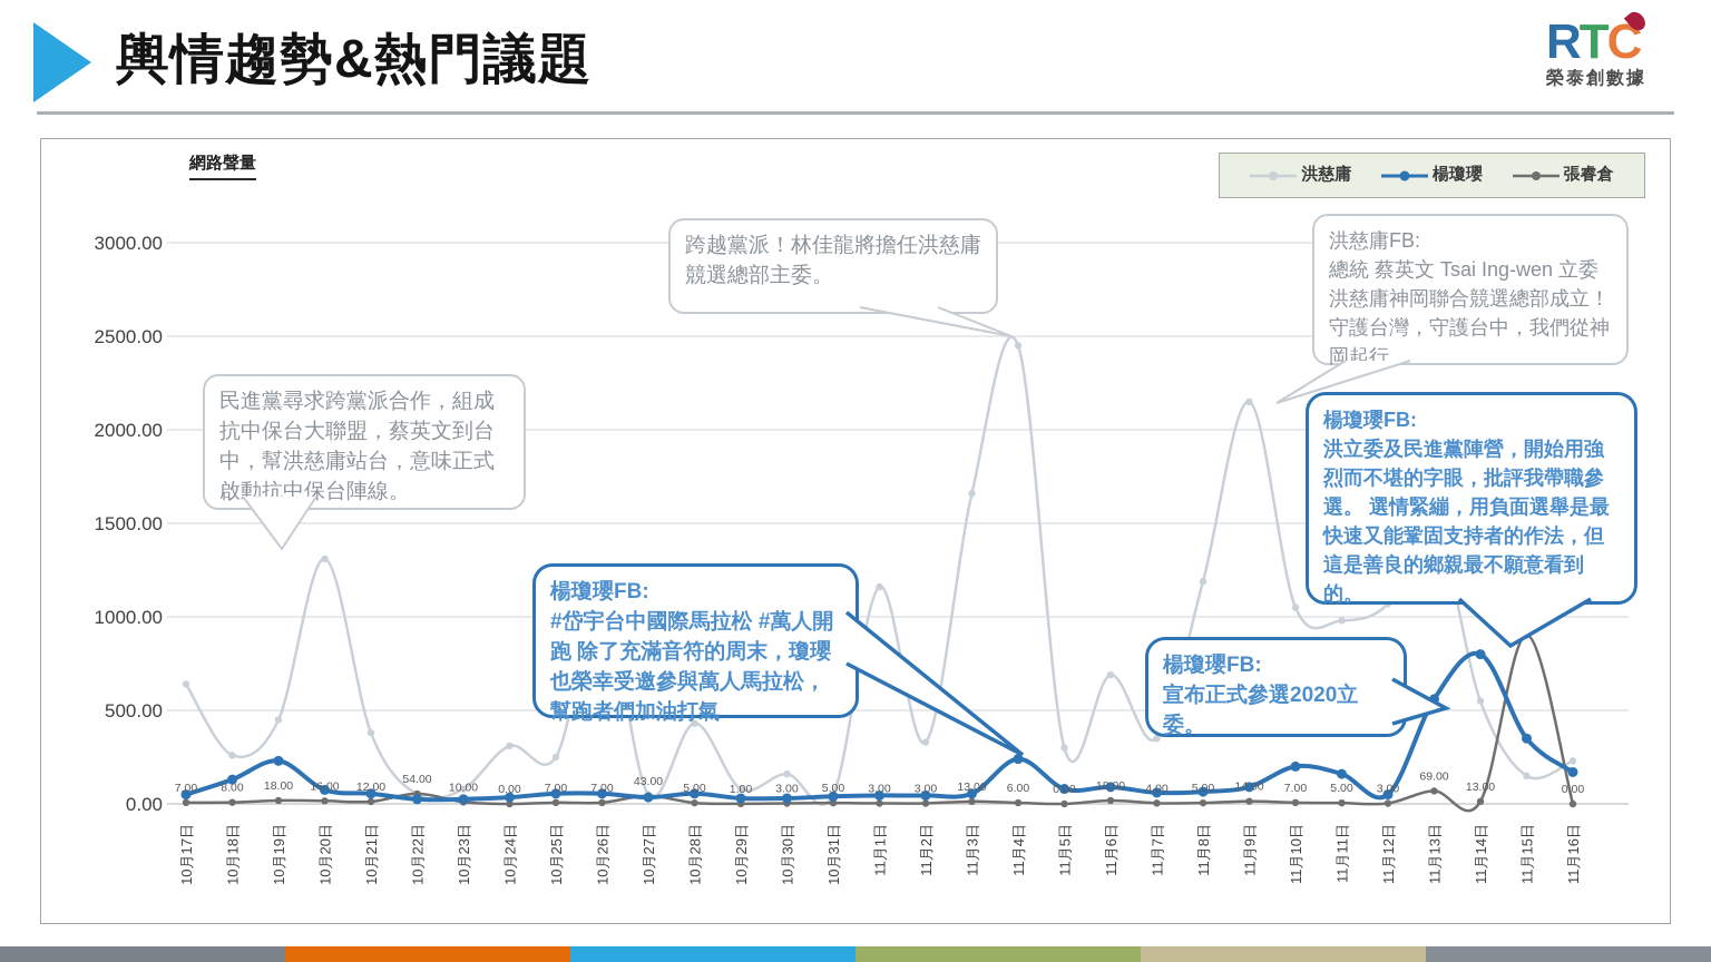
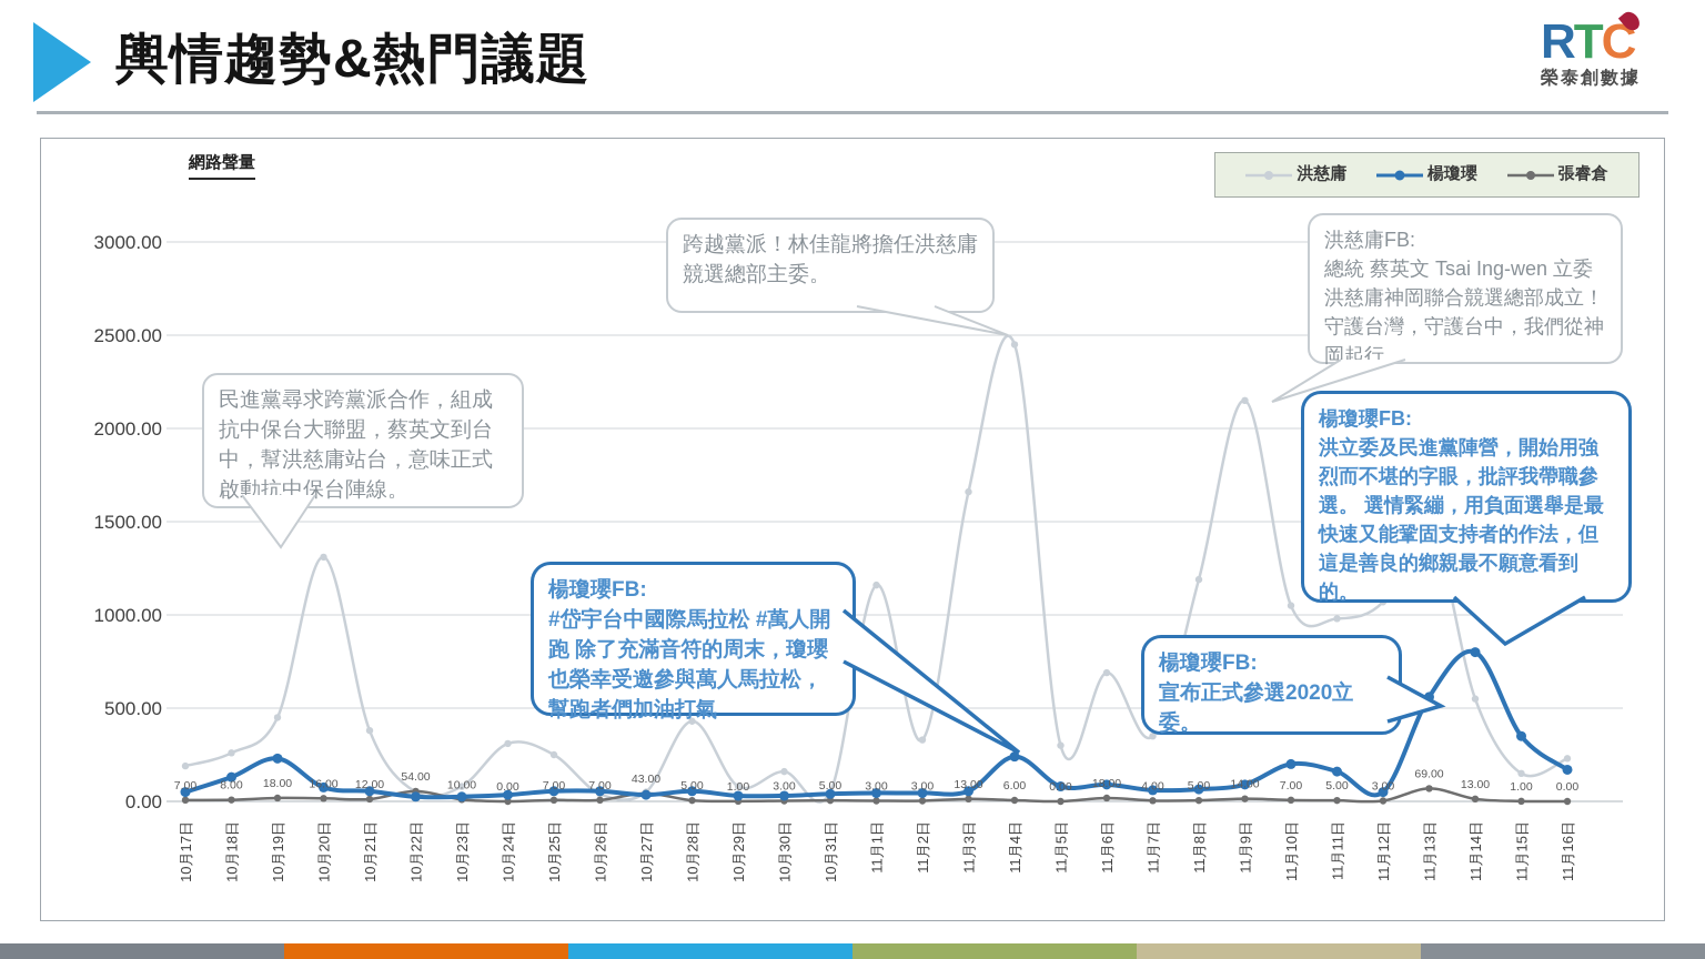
洪慈庸/10月17日: 640 -> 190
洪慈庸/10月26日: 1070 -> 40
張睿倉/11月15日: 903.00 -> 1.00
